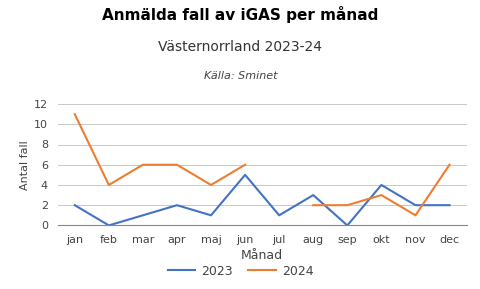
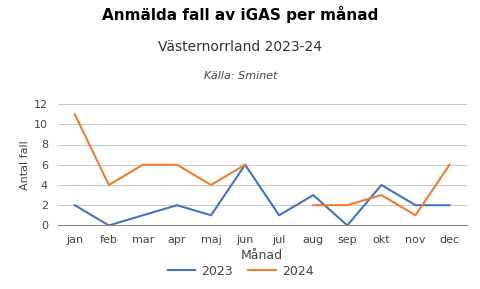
2023/jun: 5 -> 6
